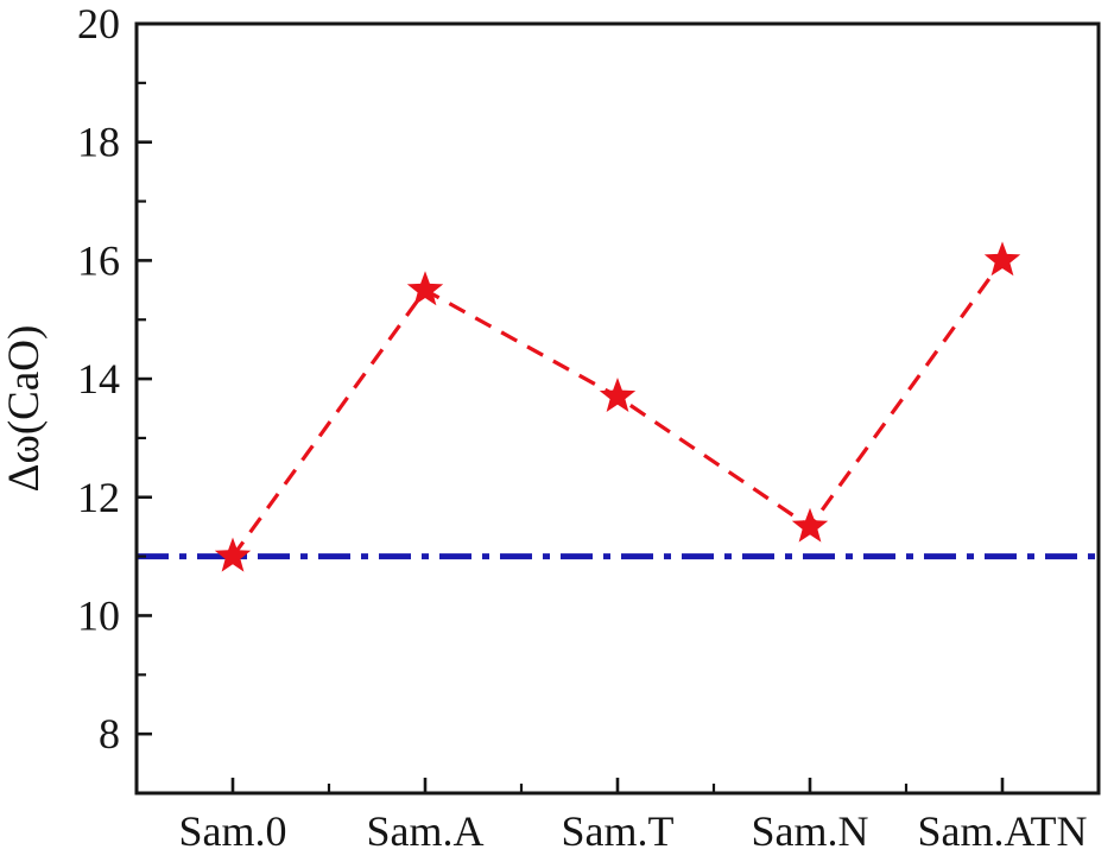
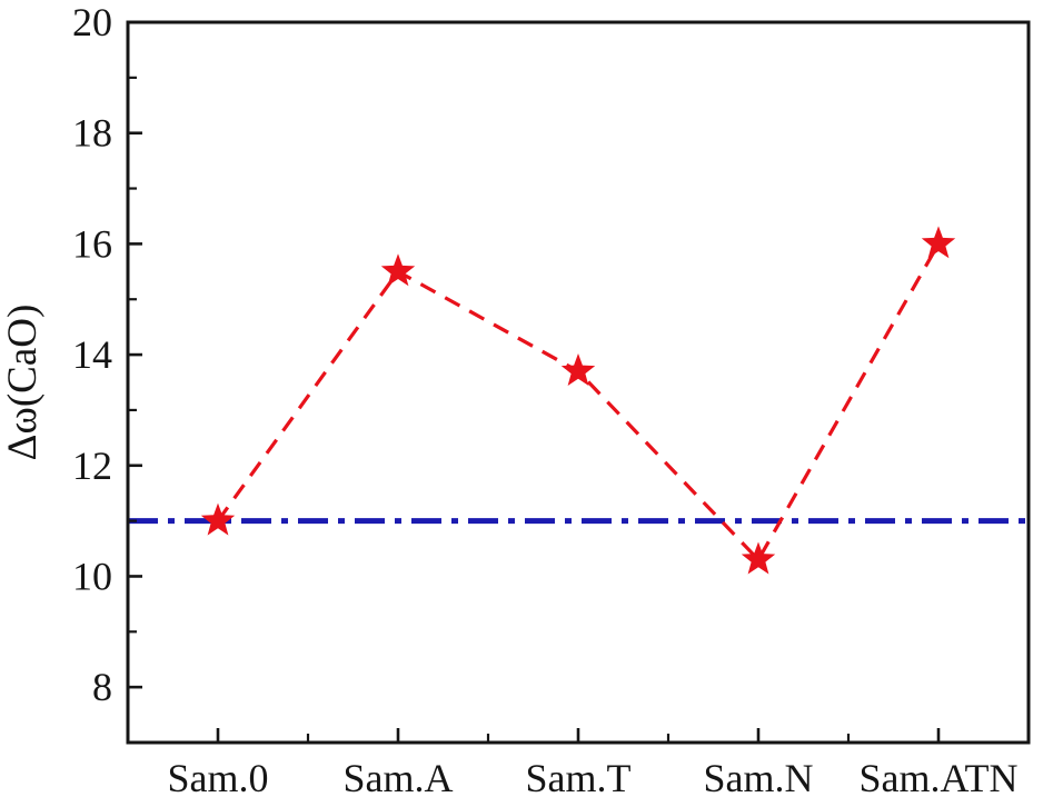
Sam.N: 11.5 -> 10.3
